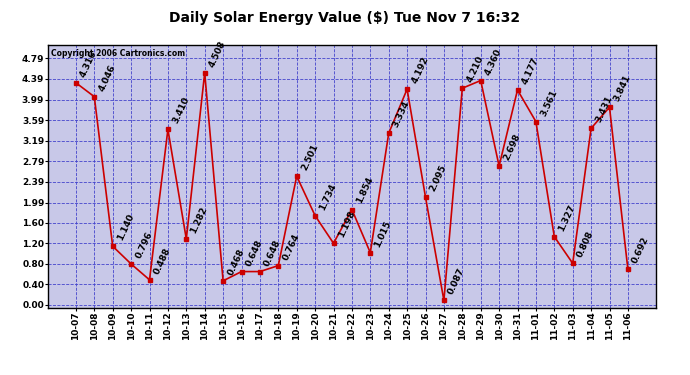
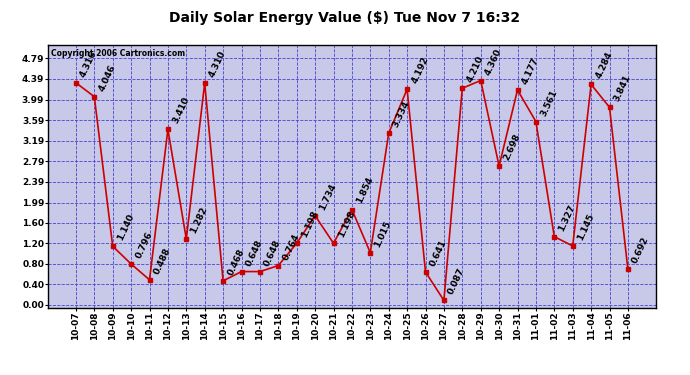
10-14: 4.508 -> 4.310
10-19: 2.501 -> 1.198
10-26: 2.095 -> 0.641
11-03: 0.808 -> 1.145
11-04: 3.431 -> 4.284
